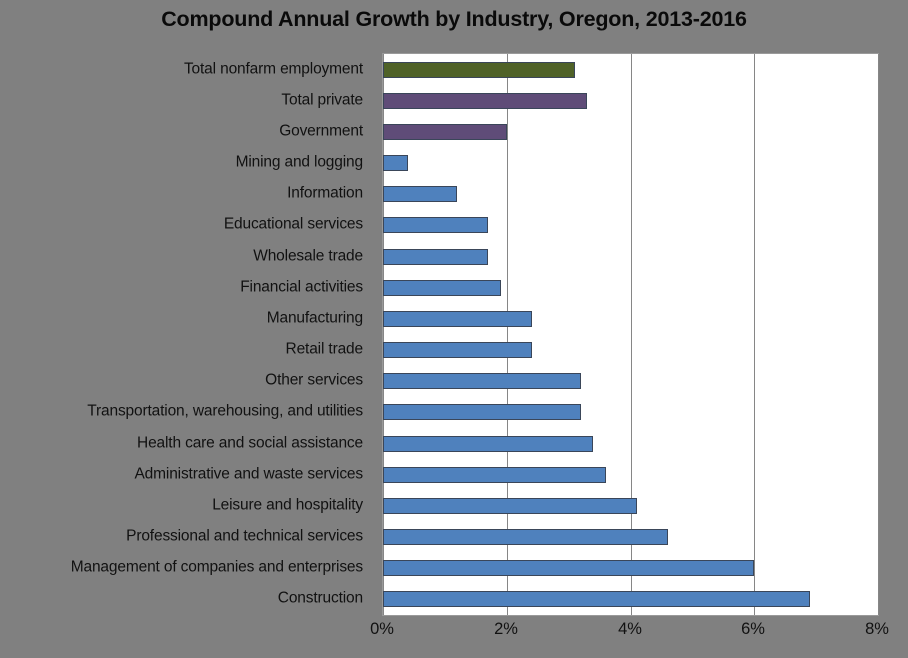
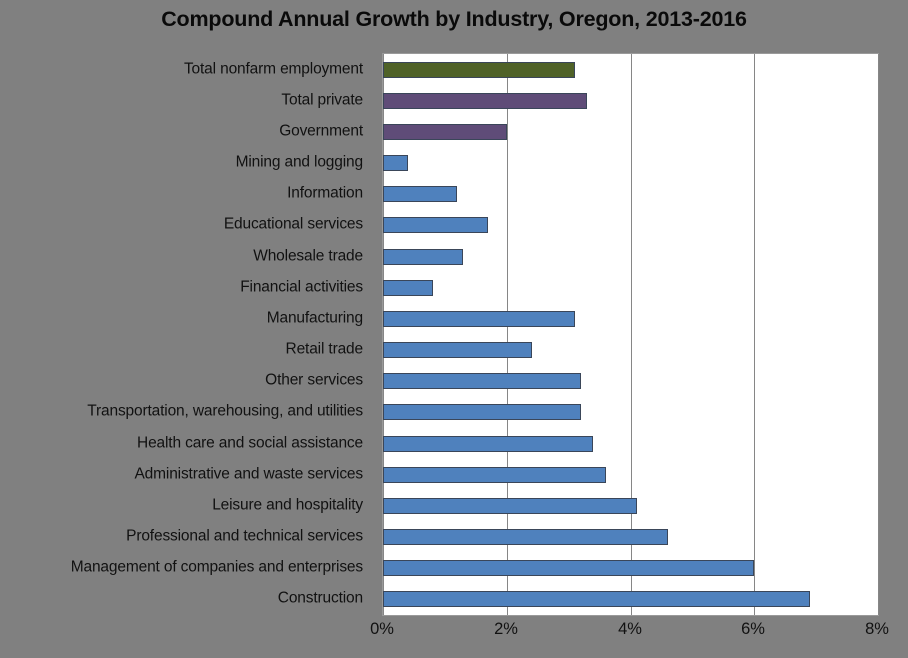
Wholesale trade: 1.7% -> 1.3%
Financial activities: 1.9% -> 0.8%
Manufacturing: 2.4% -> 3.1%
